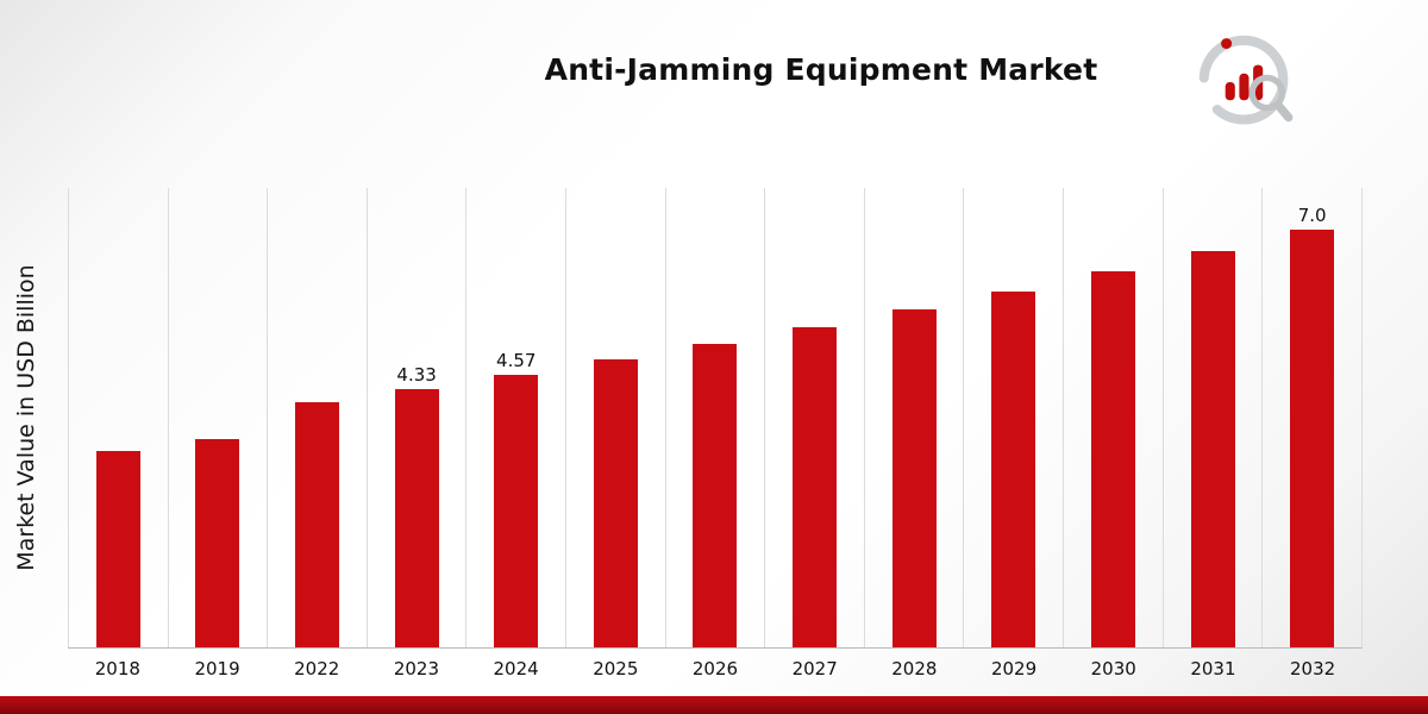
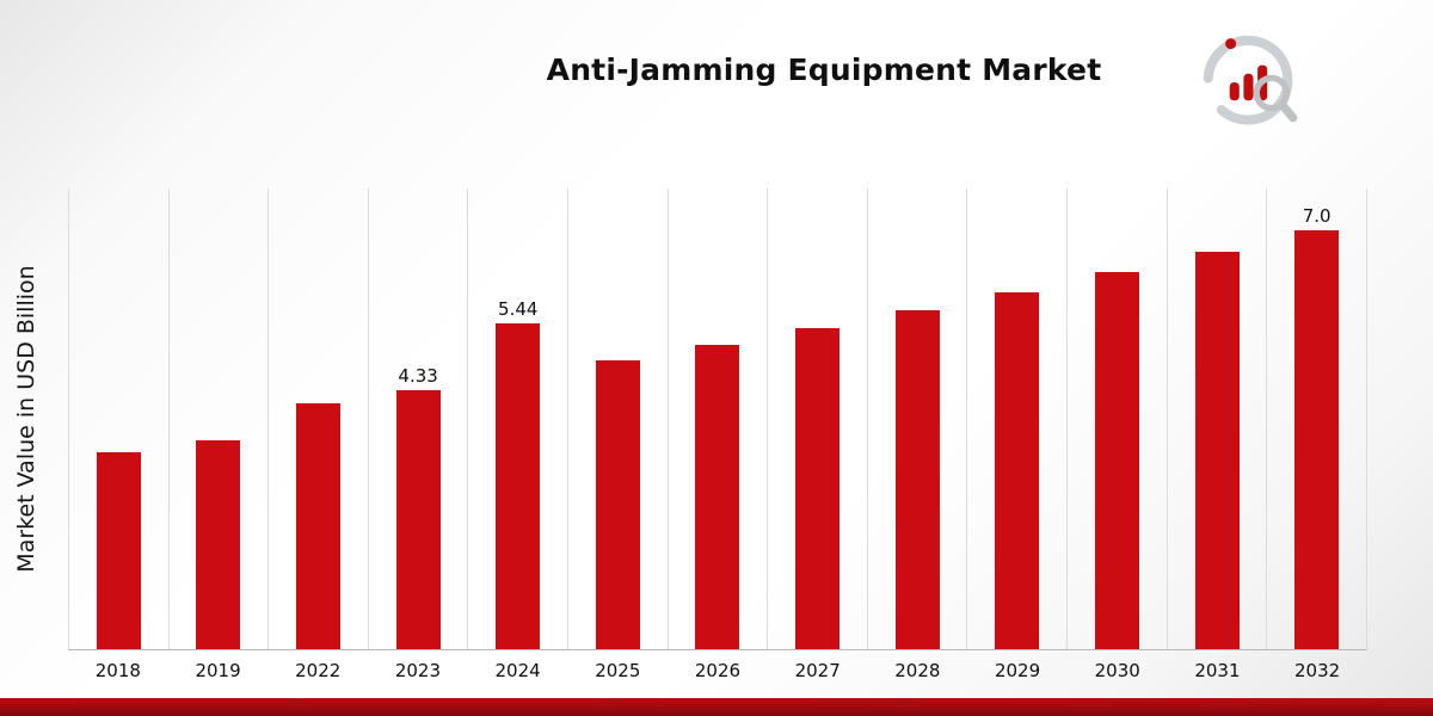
2024: 4.57 -> 5.44
